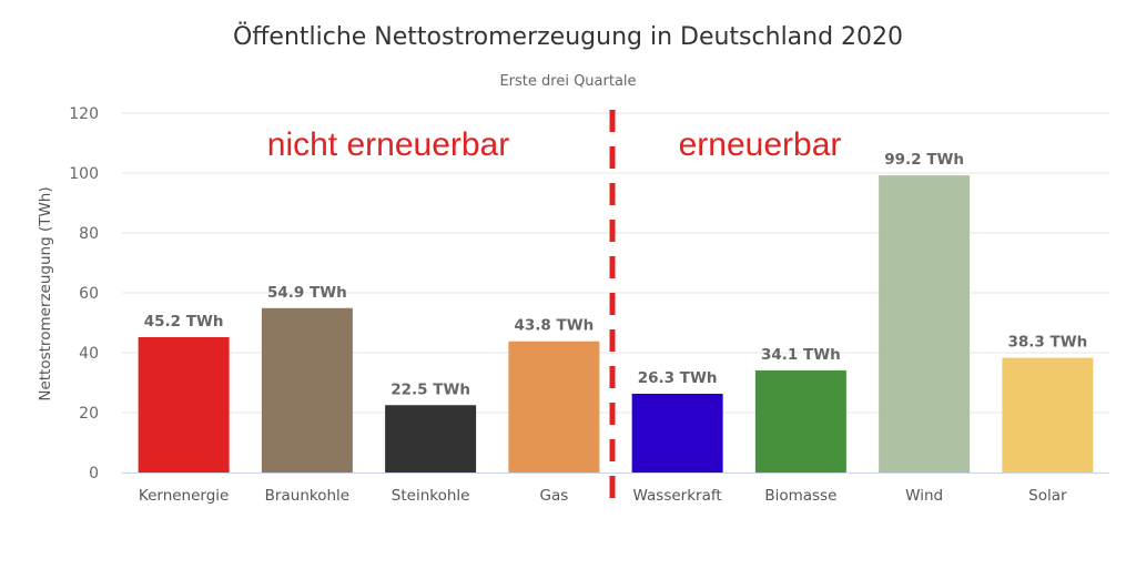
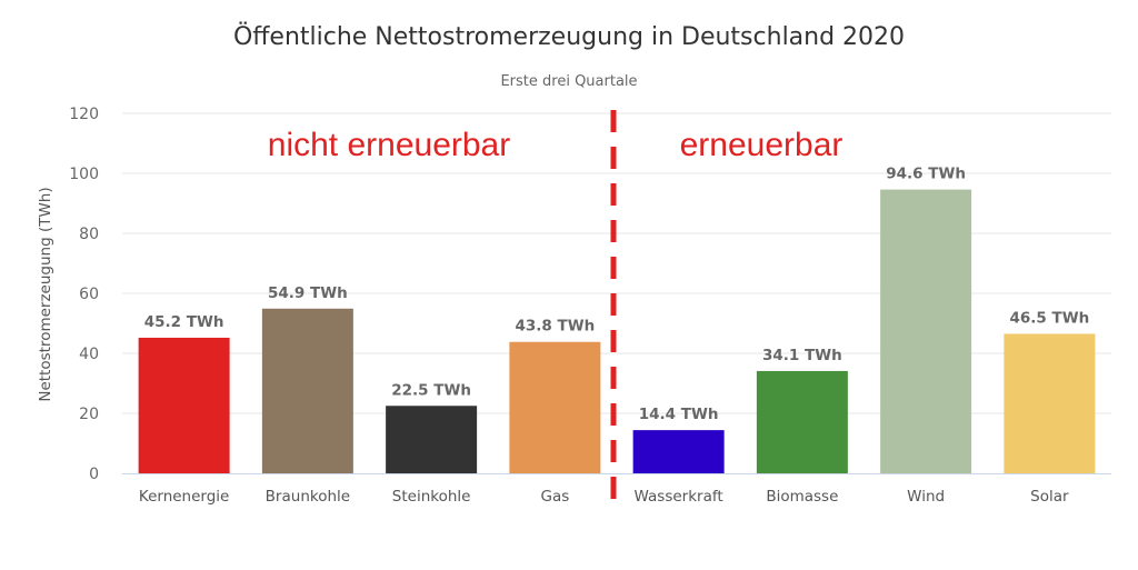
Wasserkraft: 26.3 -> 14.4
Wind: 99.2 -> 94.6
Solar: 38.3 -> 46.5
